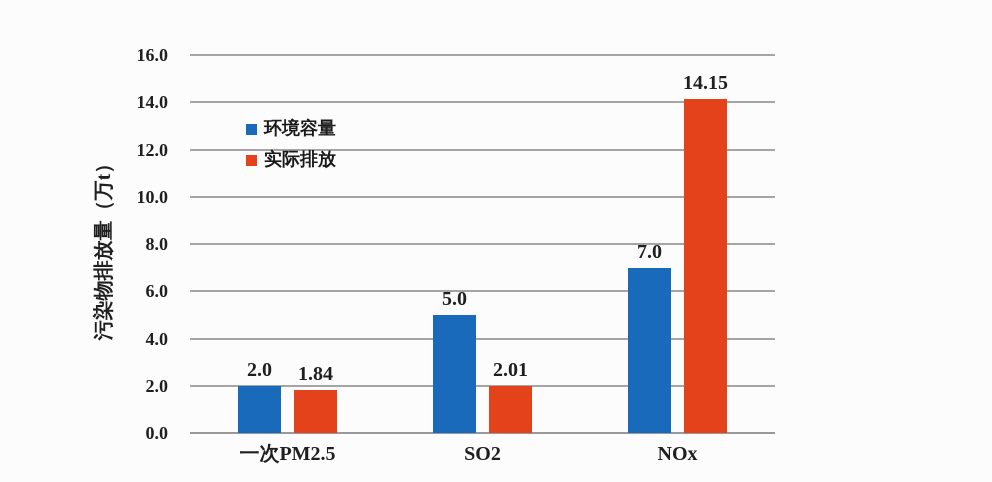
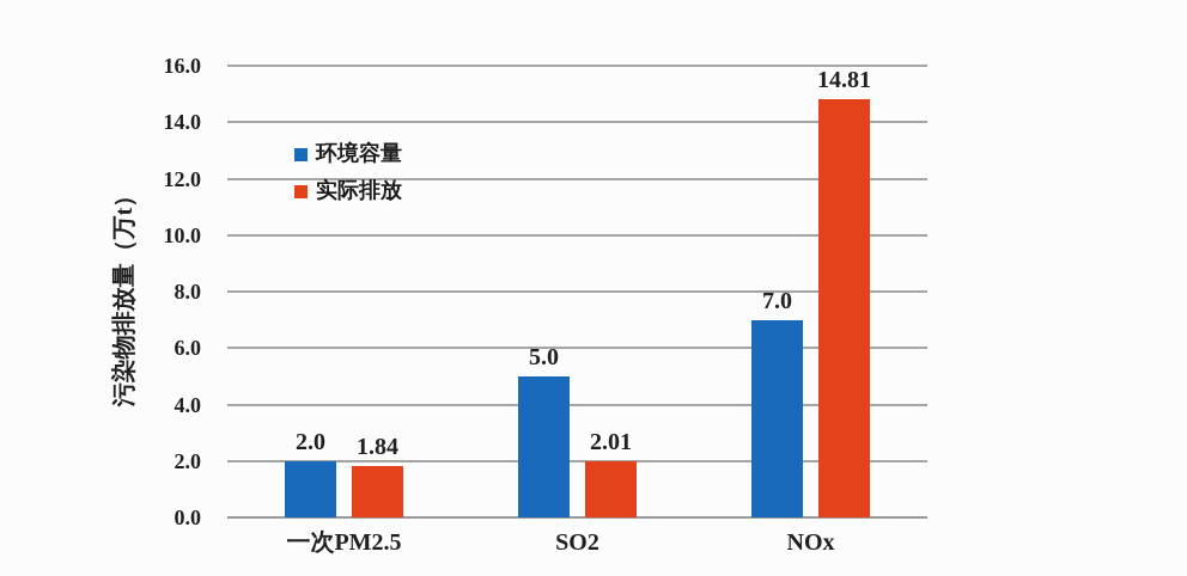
实际排放/NOx: 14.15 -> 14.81
